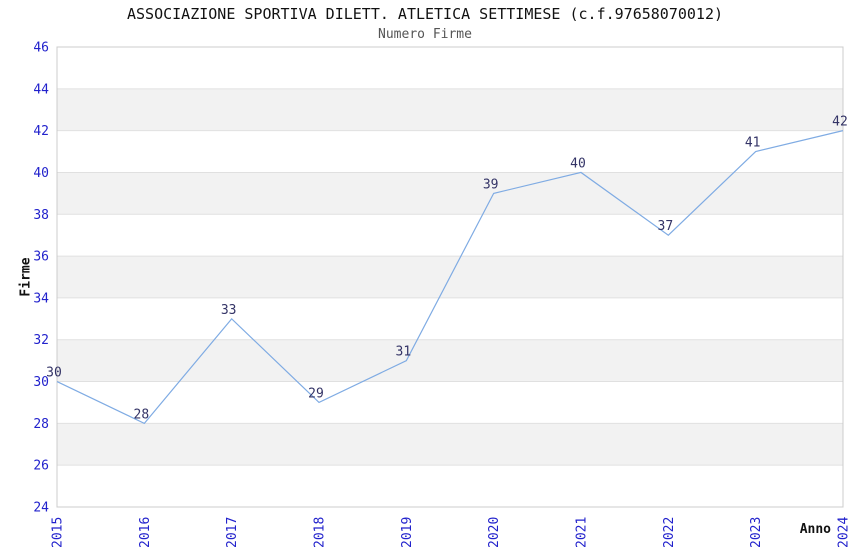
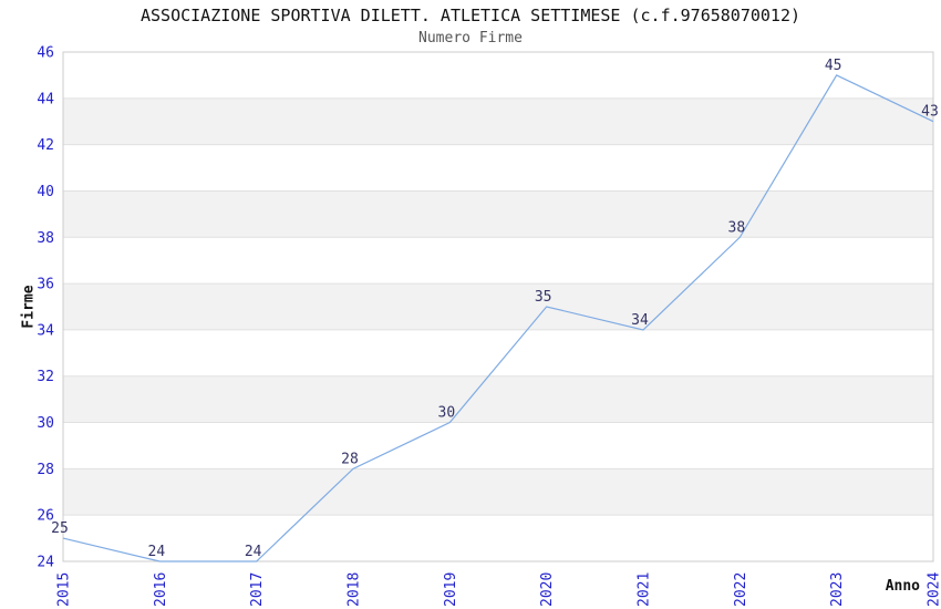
2015: 30 -> 25
2016: 28 -> 24
2017: 33 -> 24
2018: 29 -> 28
2019: 31 -> 30
2020: 39 -> 35
2021: 40 -> 34
2022: 37 -> 38
2023: 41 -> 45
2024: 42 -> 43
